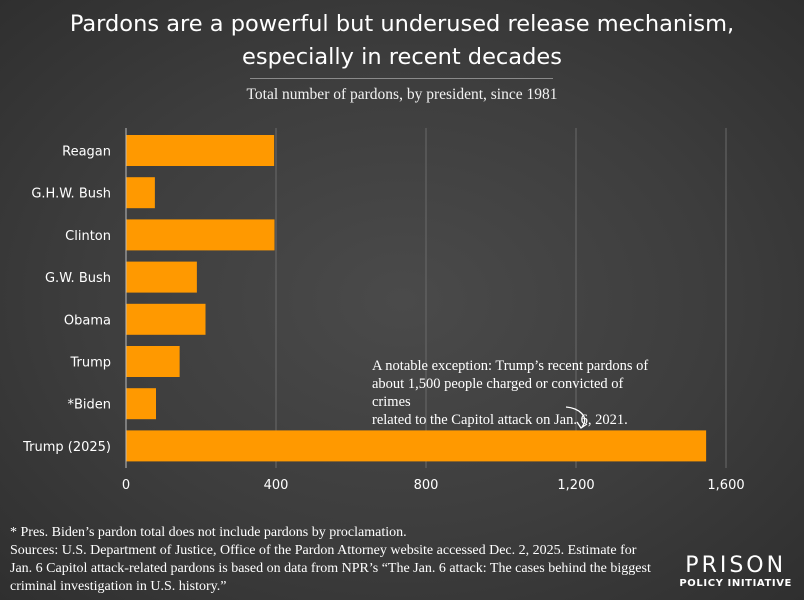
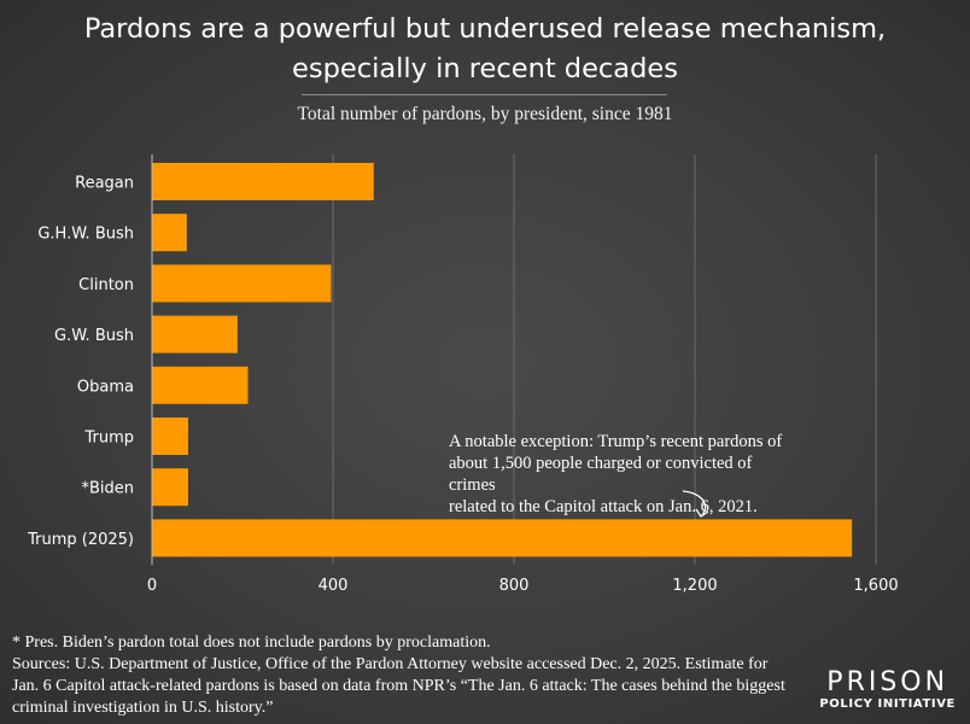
Reagan: 400 -> 490
Trump: 140 -> 80
